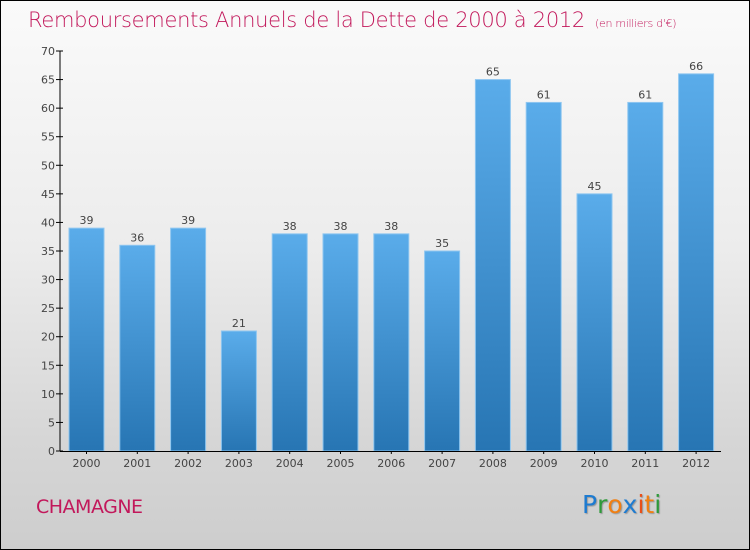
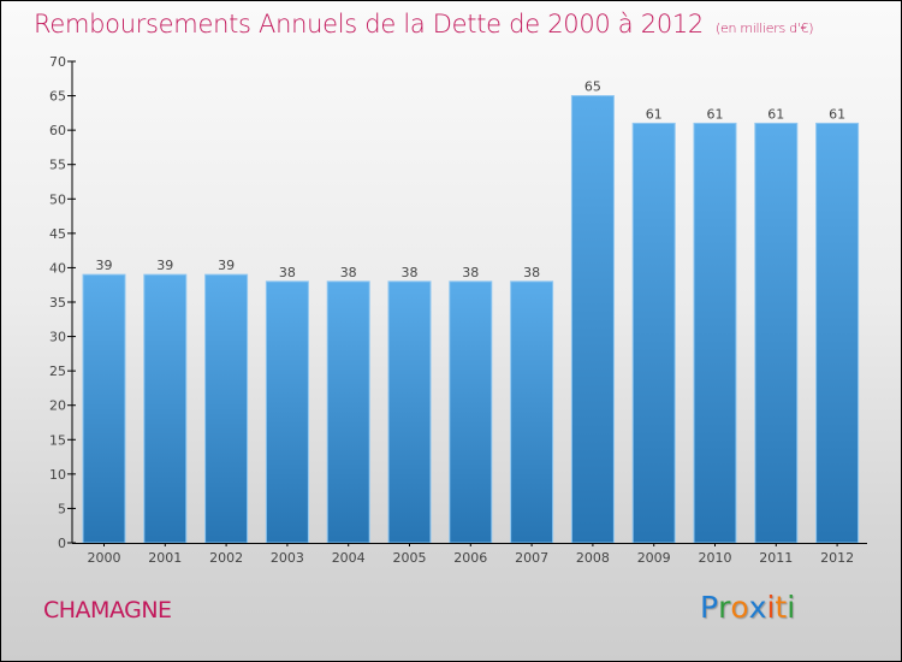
2001: 36 -> 39
2003: 21 -> 38
2007: 35 -> 38
2010: 45 -> 61
2012: 66 -> 61
